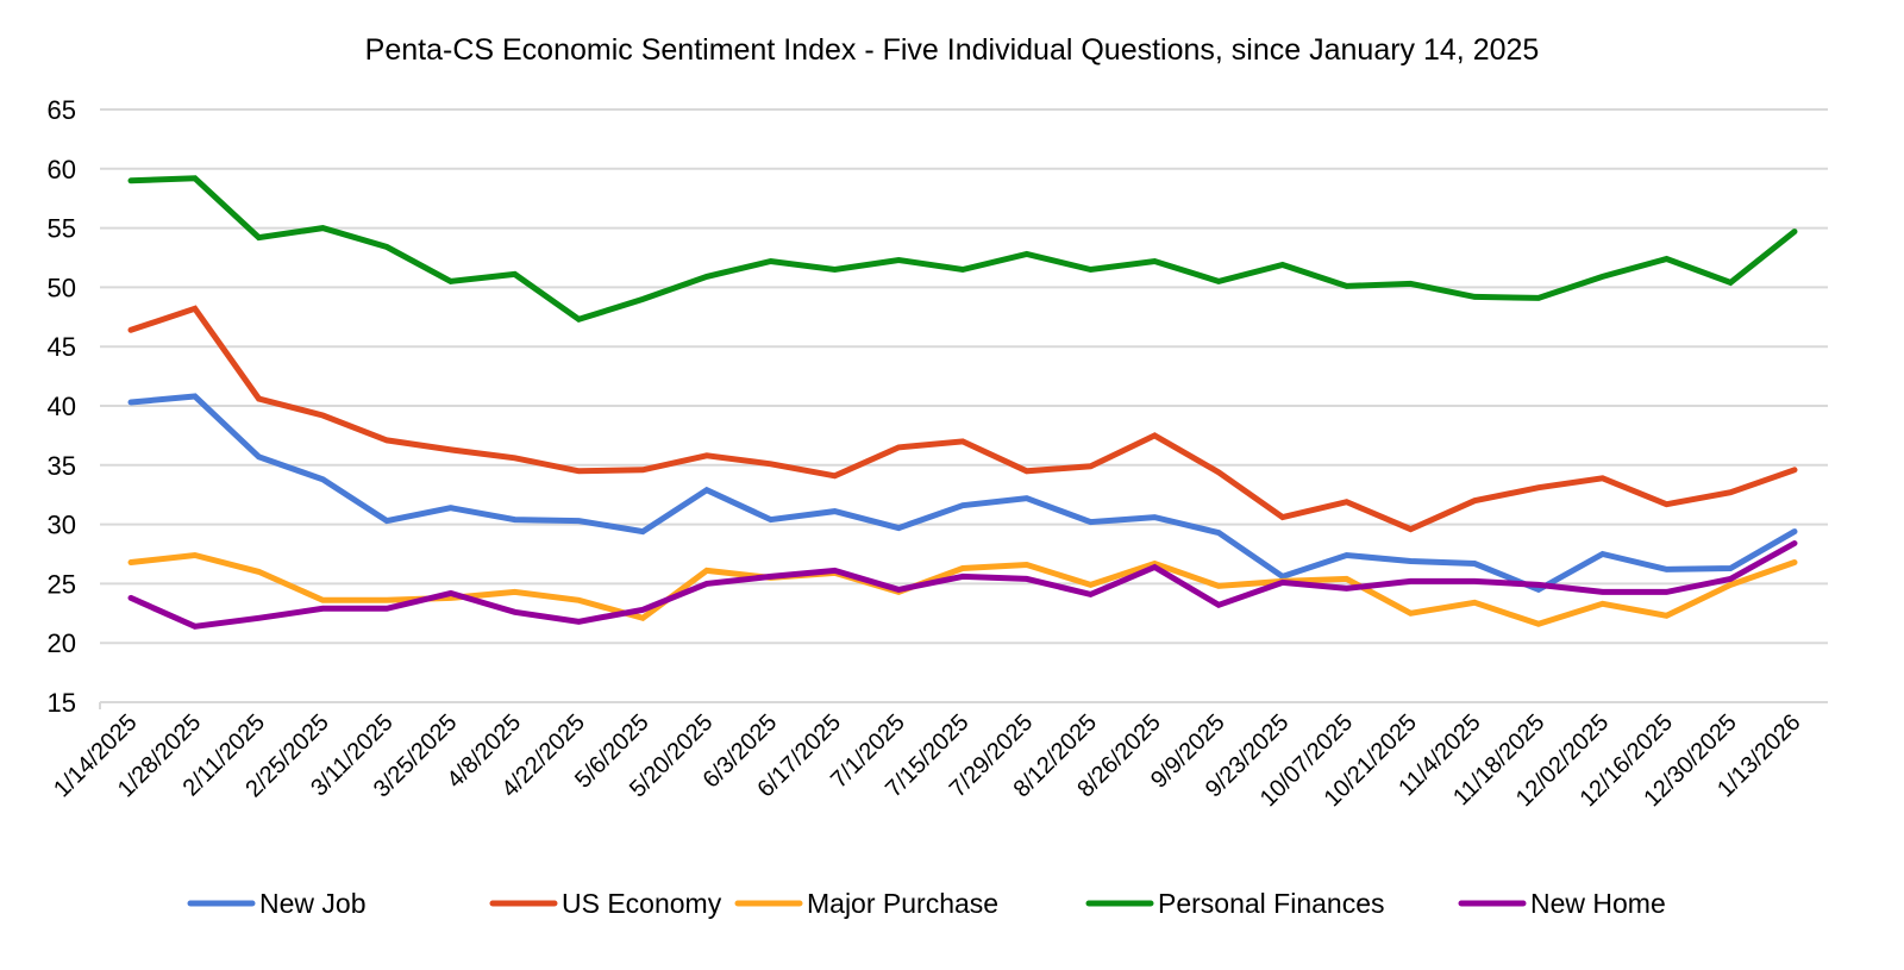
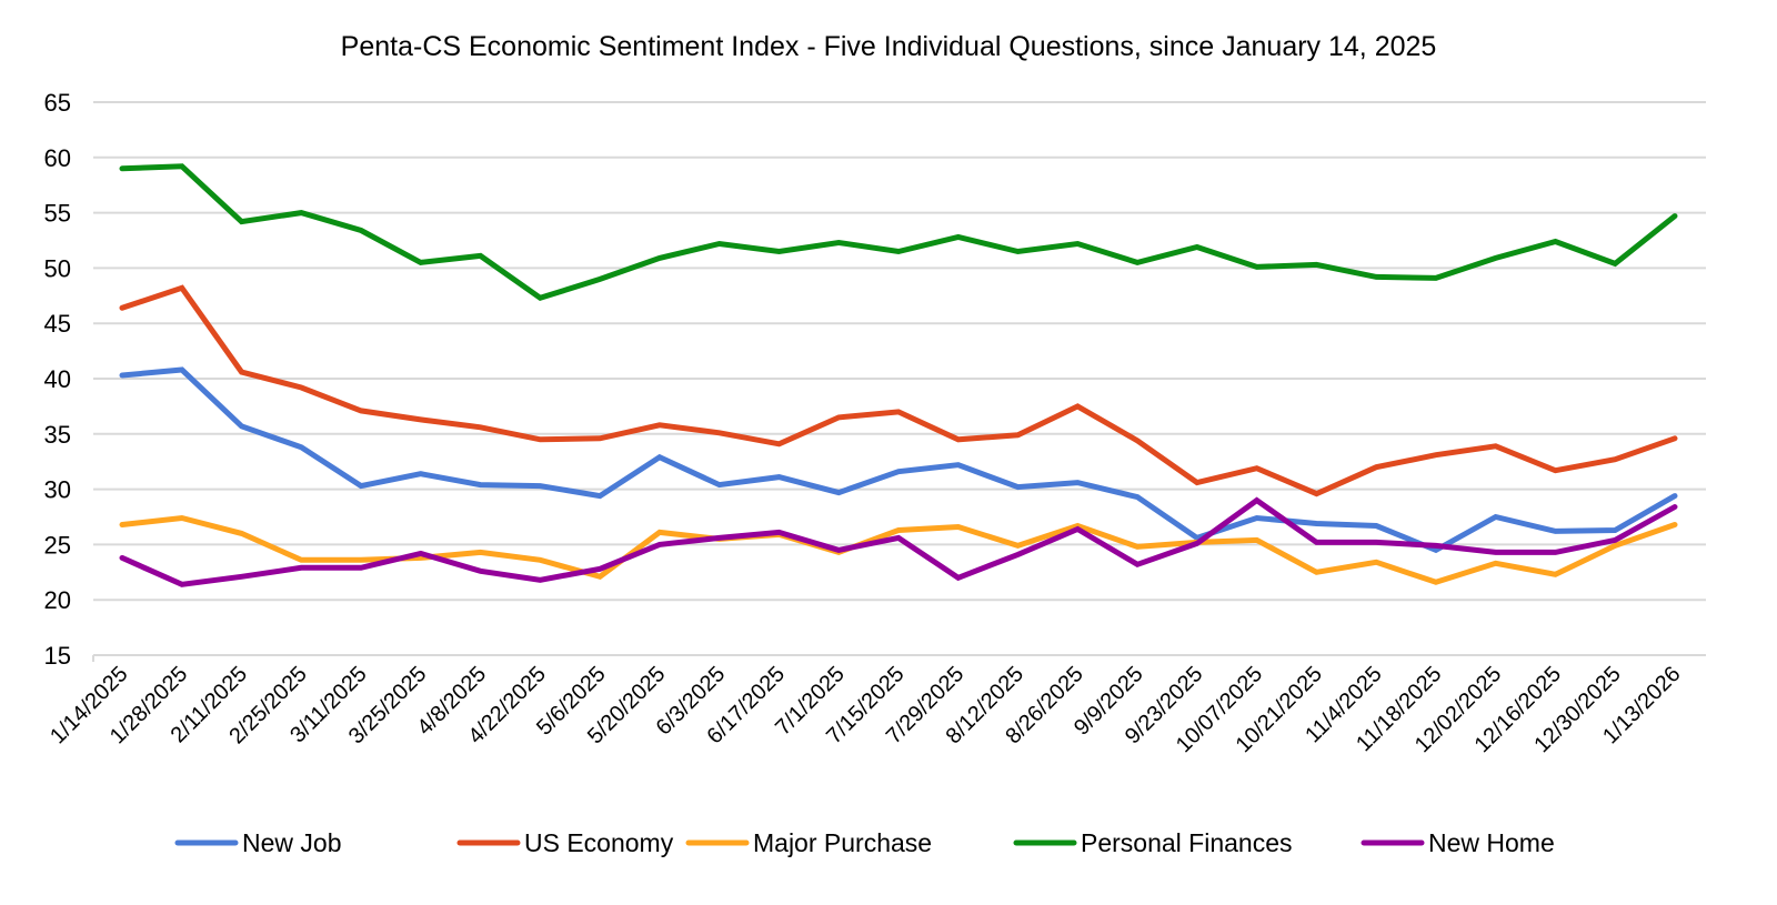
New Home/7/29/2025: 25 -> 22
New Home/10/07/2025: 25 -> 29
